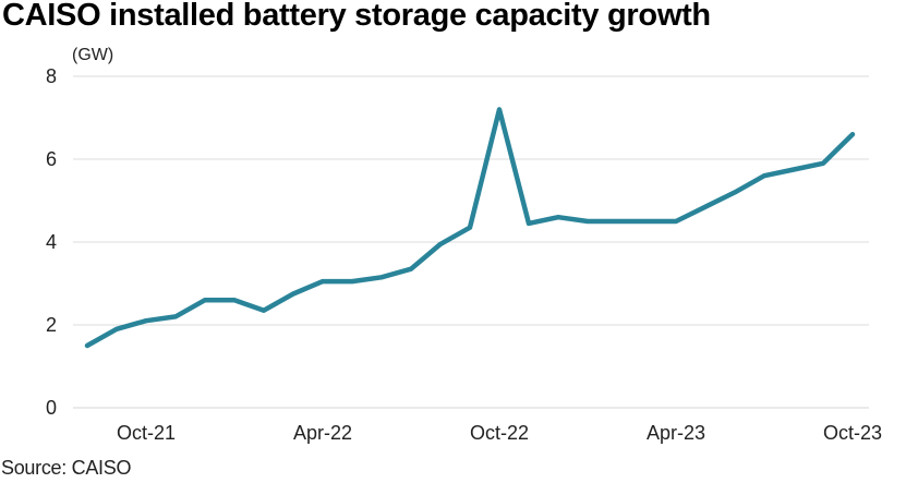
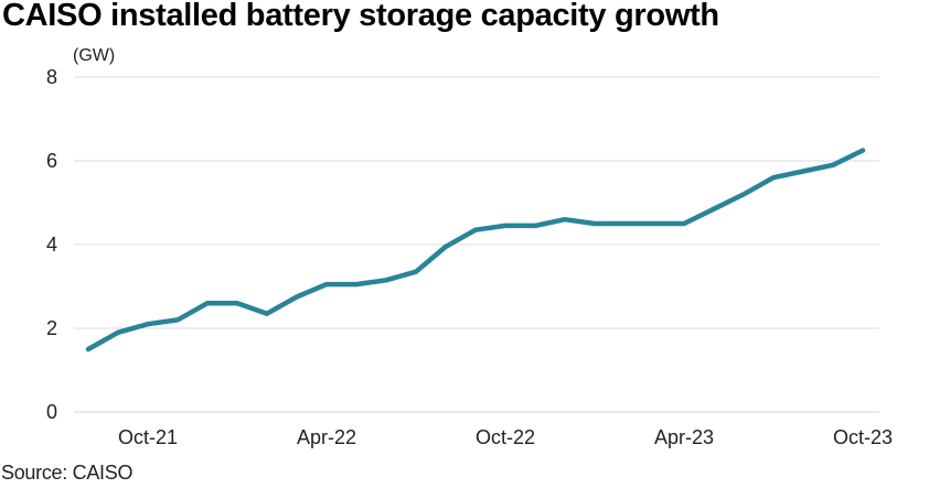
Oct-22: 7.2 -> 4.5
Oct-23: 6.6 -> 6.2
